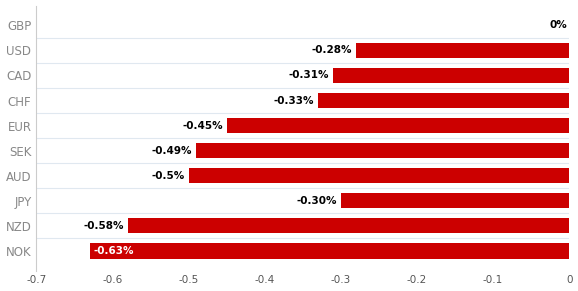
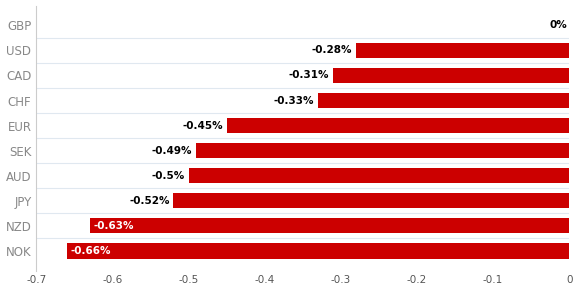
JPY: -0.30% -> -0.52%
NZD: -0.58% -> -0.63%
NOK: -0.63% -> -0.66%
